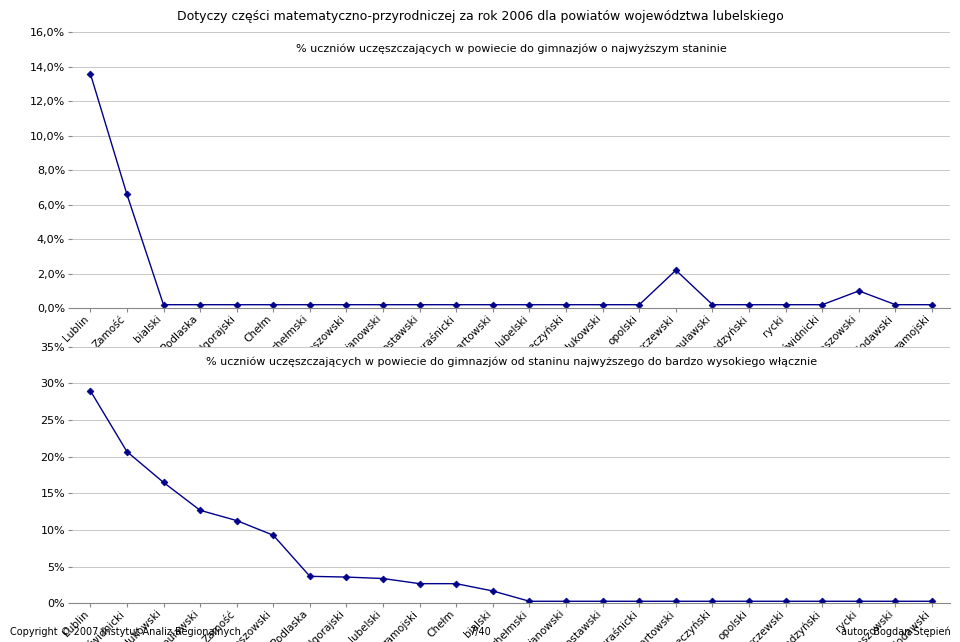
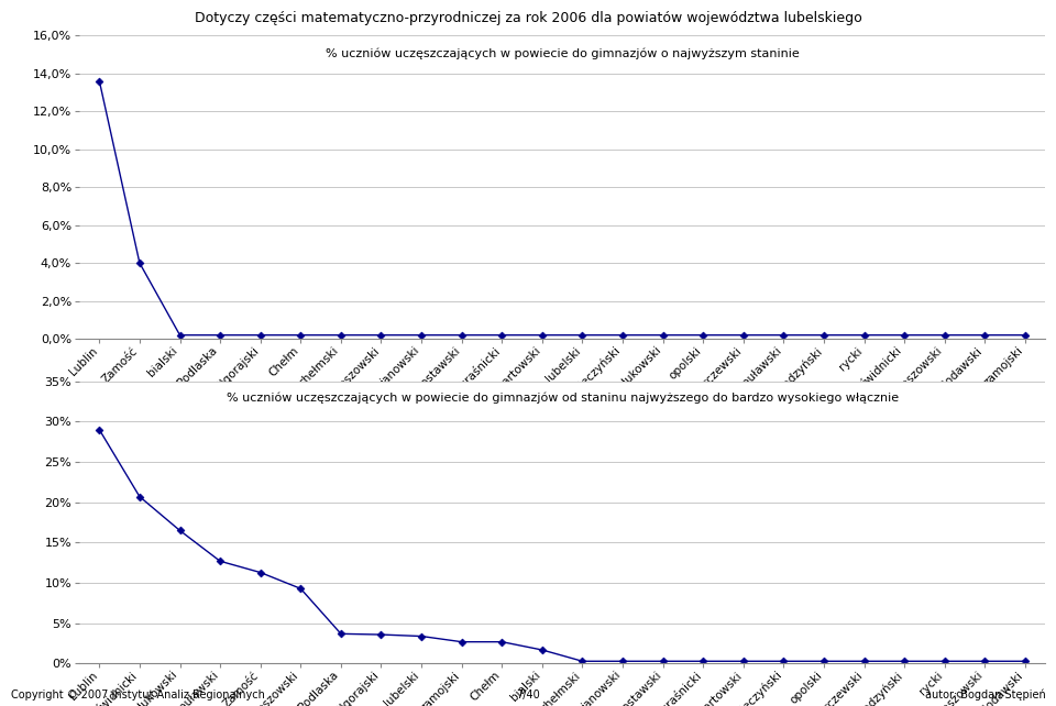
Zamość: 6,6% -> 4,0%
parczewski: 2,2% -> 0,2%
tomaszowski: 1,0% -> 0,2%
